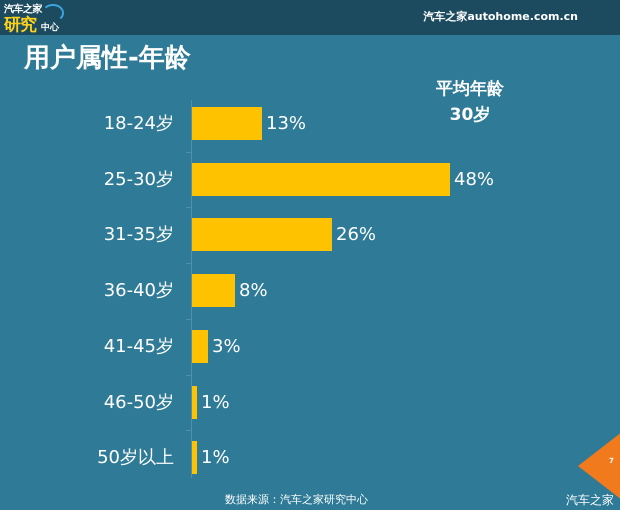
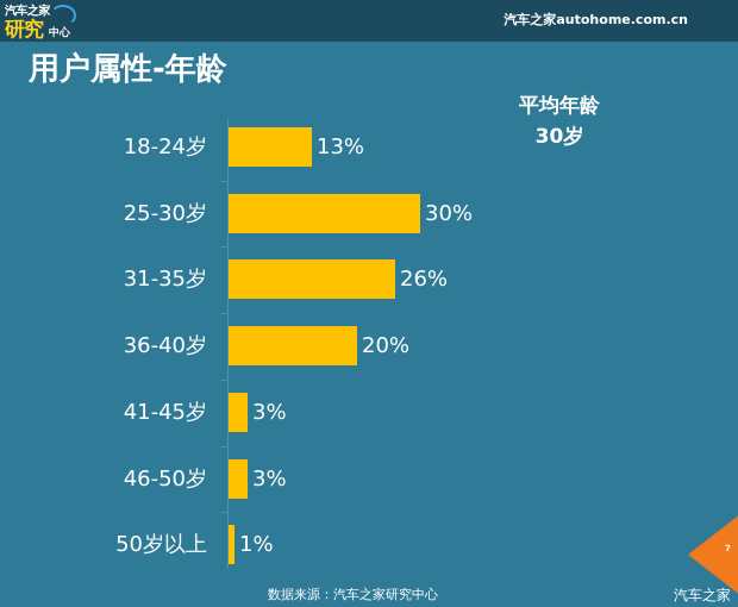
25-30岁: 48% -> 30%
36-40岁: 8% -> 20%
46-50岁: 1% -> 3%
